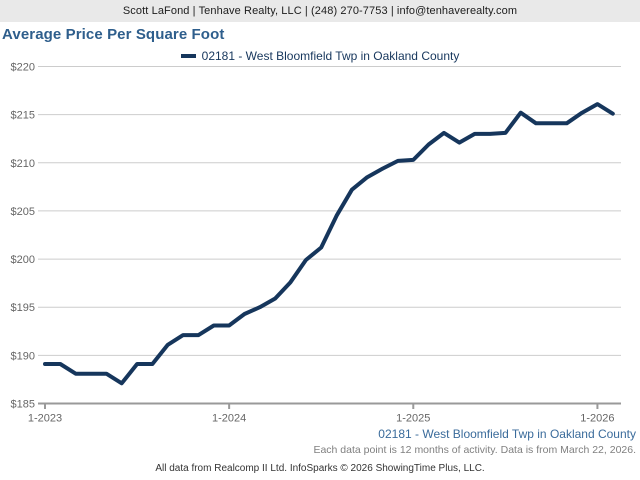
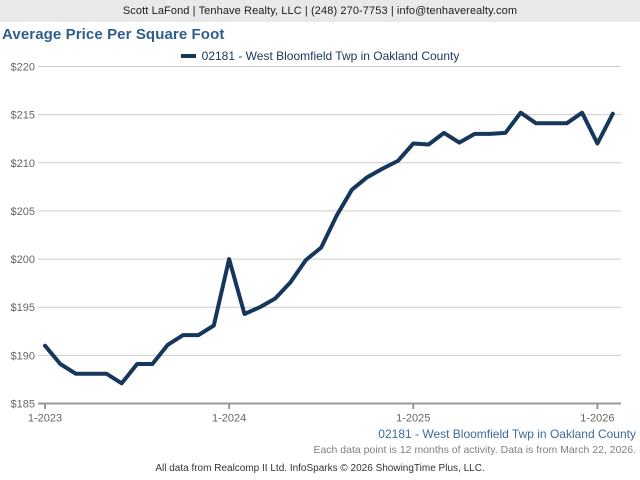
1-2023: $189 -> $191
1-2024: $193 -> $200
1-2025: $210 -> $212
1-2026: $216 -> $212
